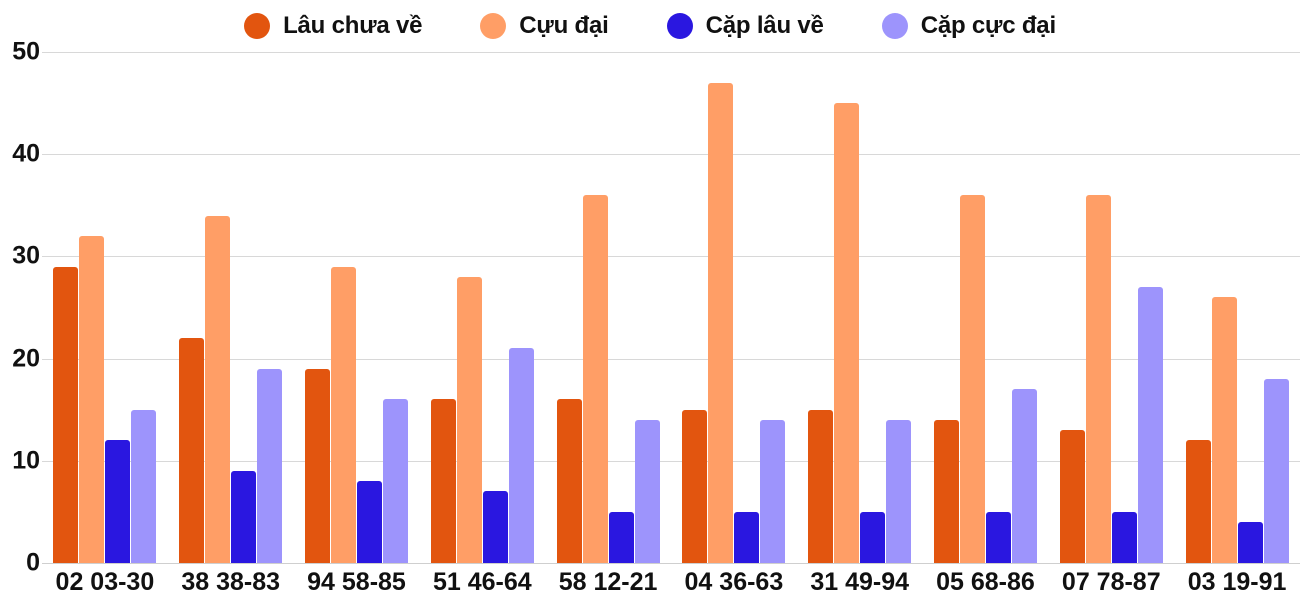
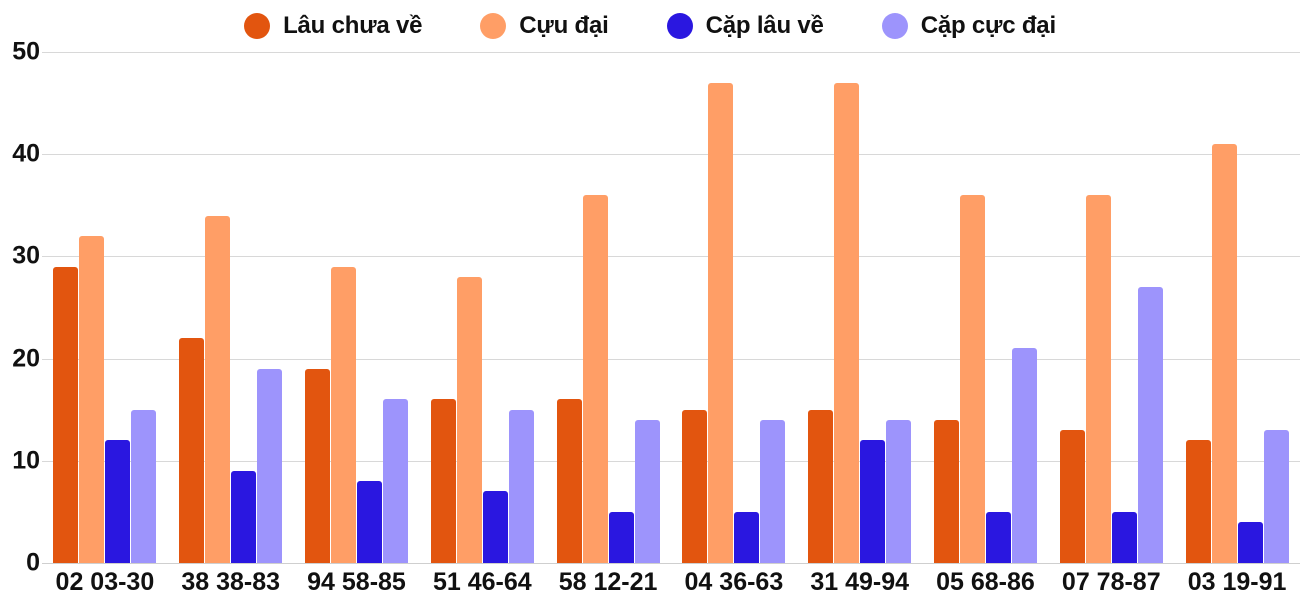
Cặp cực đại/51 46-64: 21 -> 15
Cựu đại/31 49-94: 45 -> 47
Cặp lâu về/31 49-94: 5 -> 12
Cặp cực đại/05 68-86: 17 -> 21
Cựu đại/03 19-91: 26 -> 41
Cặp cực đại/03 19-91: 18 -> 13
